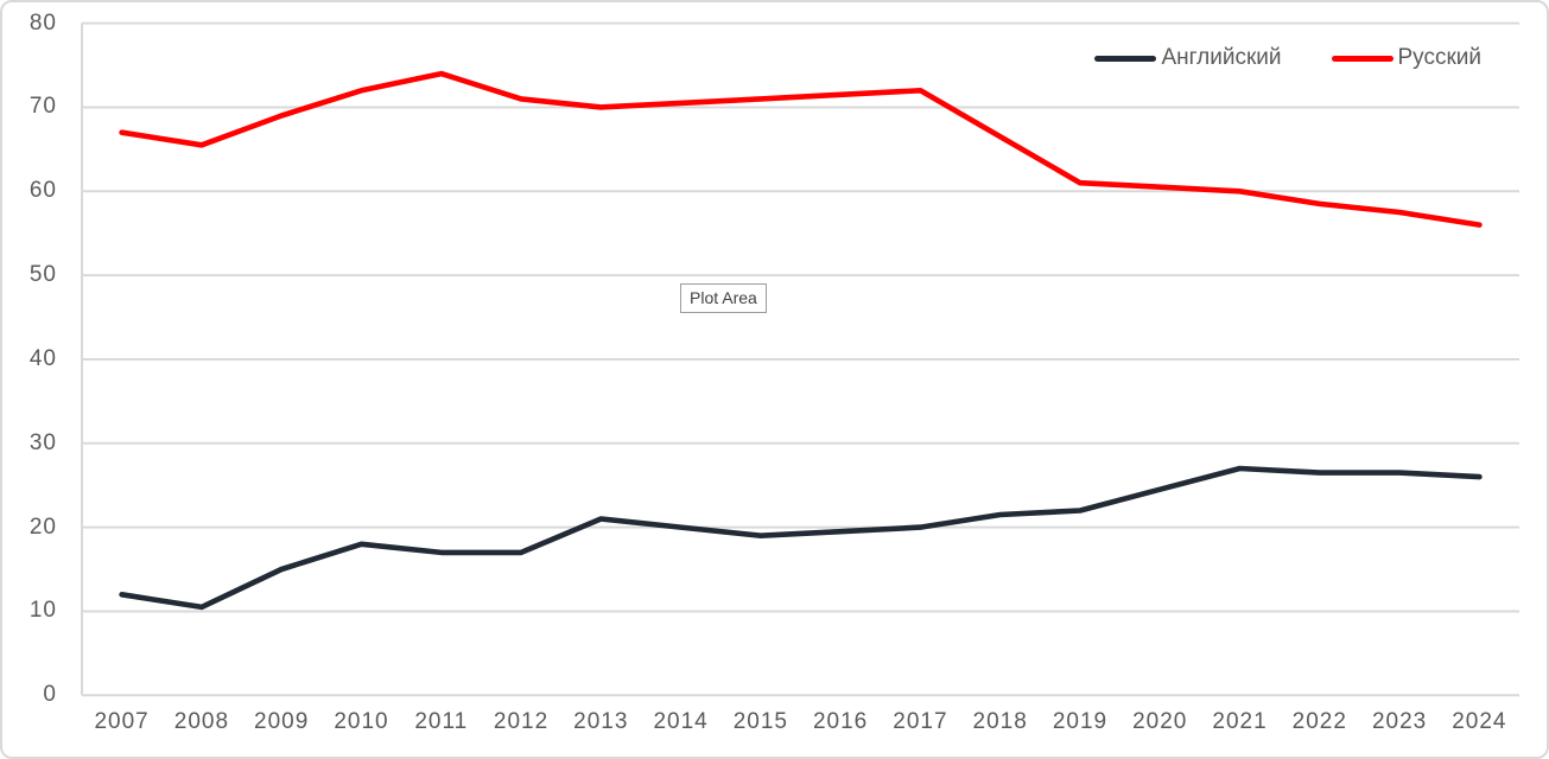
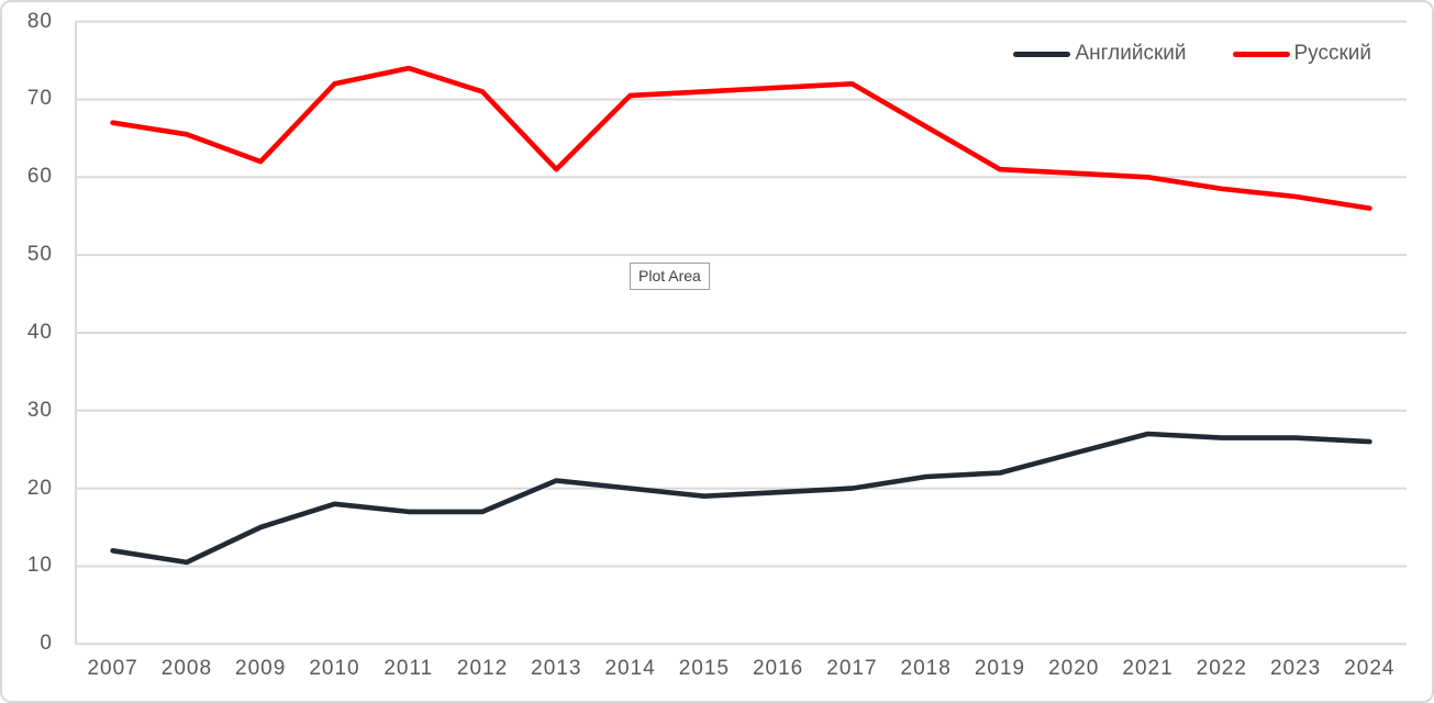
Русский/2009: 69 -> 62
Русский/2013: 70 -> 61
